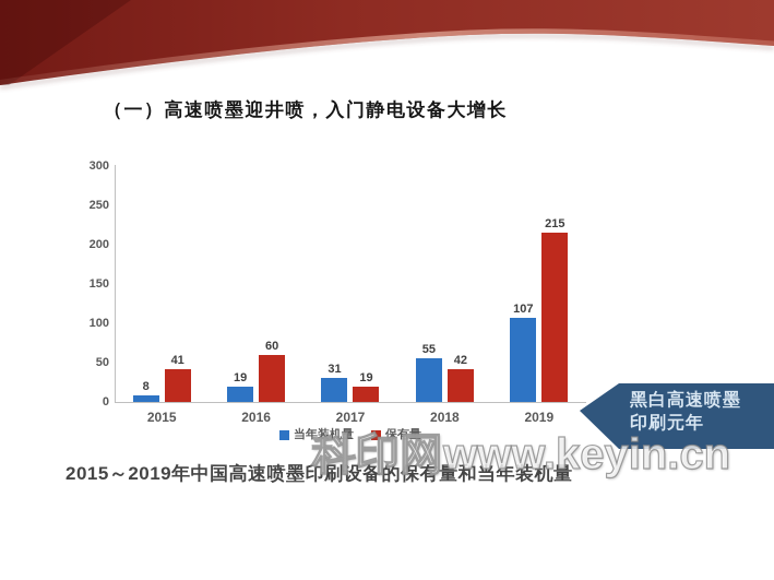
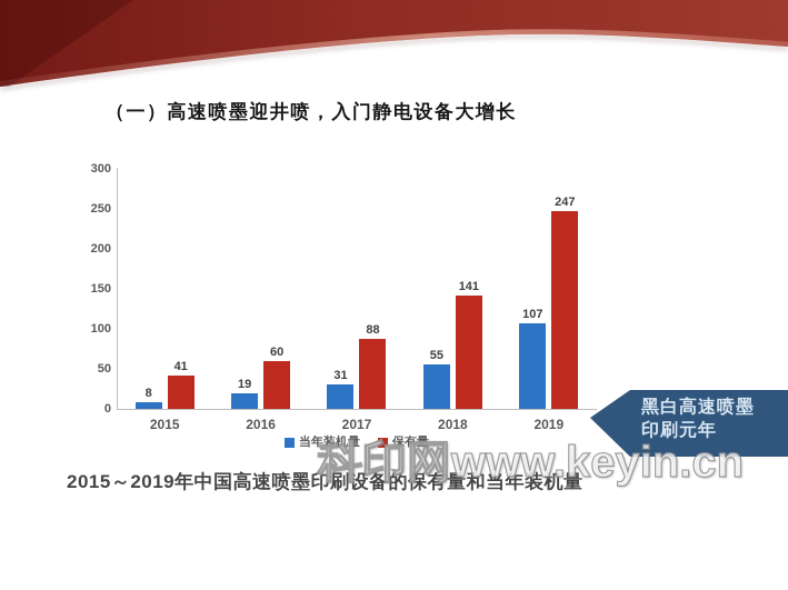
保有量/2017: 19 -> 88
保有量/2018: 42 -> 141
保有量/2019: 215 -> 247
